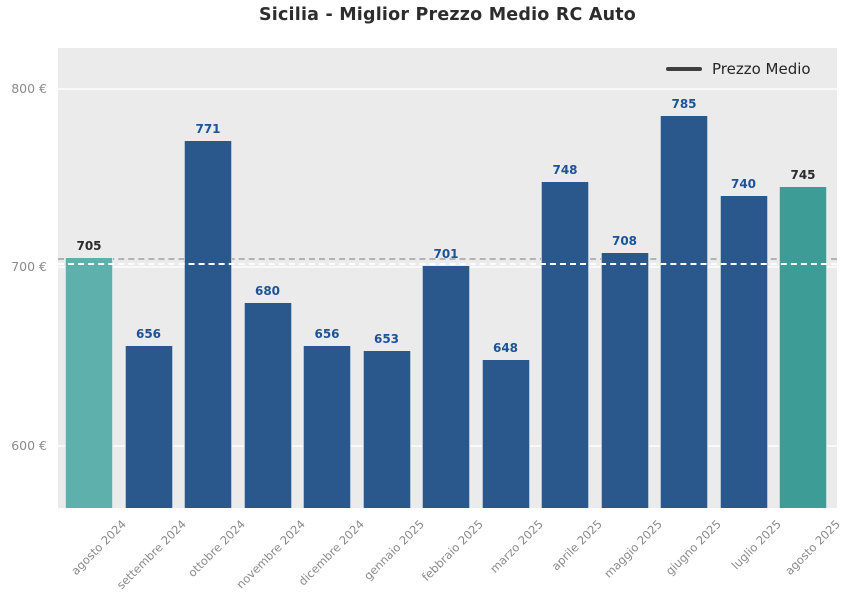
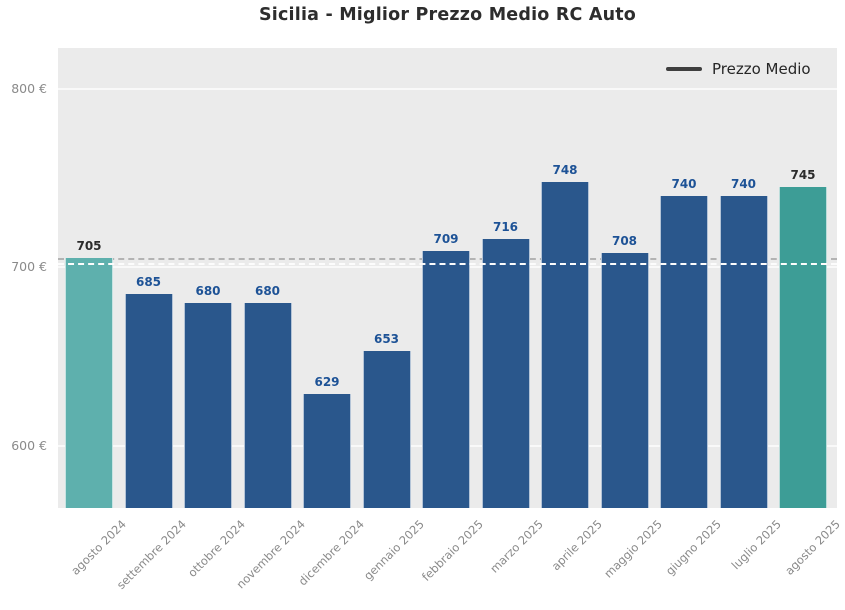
settembre 2024: 656 -> 685
ottobre 2024: 771 -> 680
dicembre 2024: 656 -> 629
febbraio 2025: 701 -> 709
marzo 2025: 648 -> 716
giugno 2025: 785 -> 740
